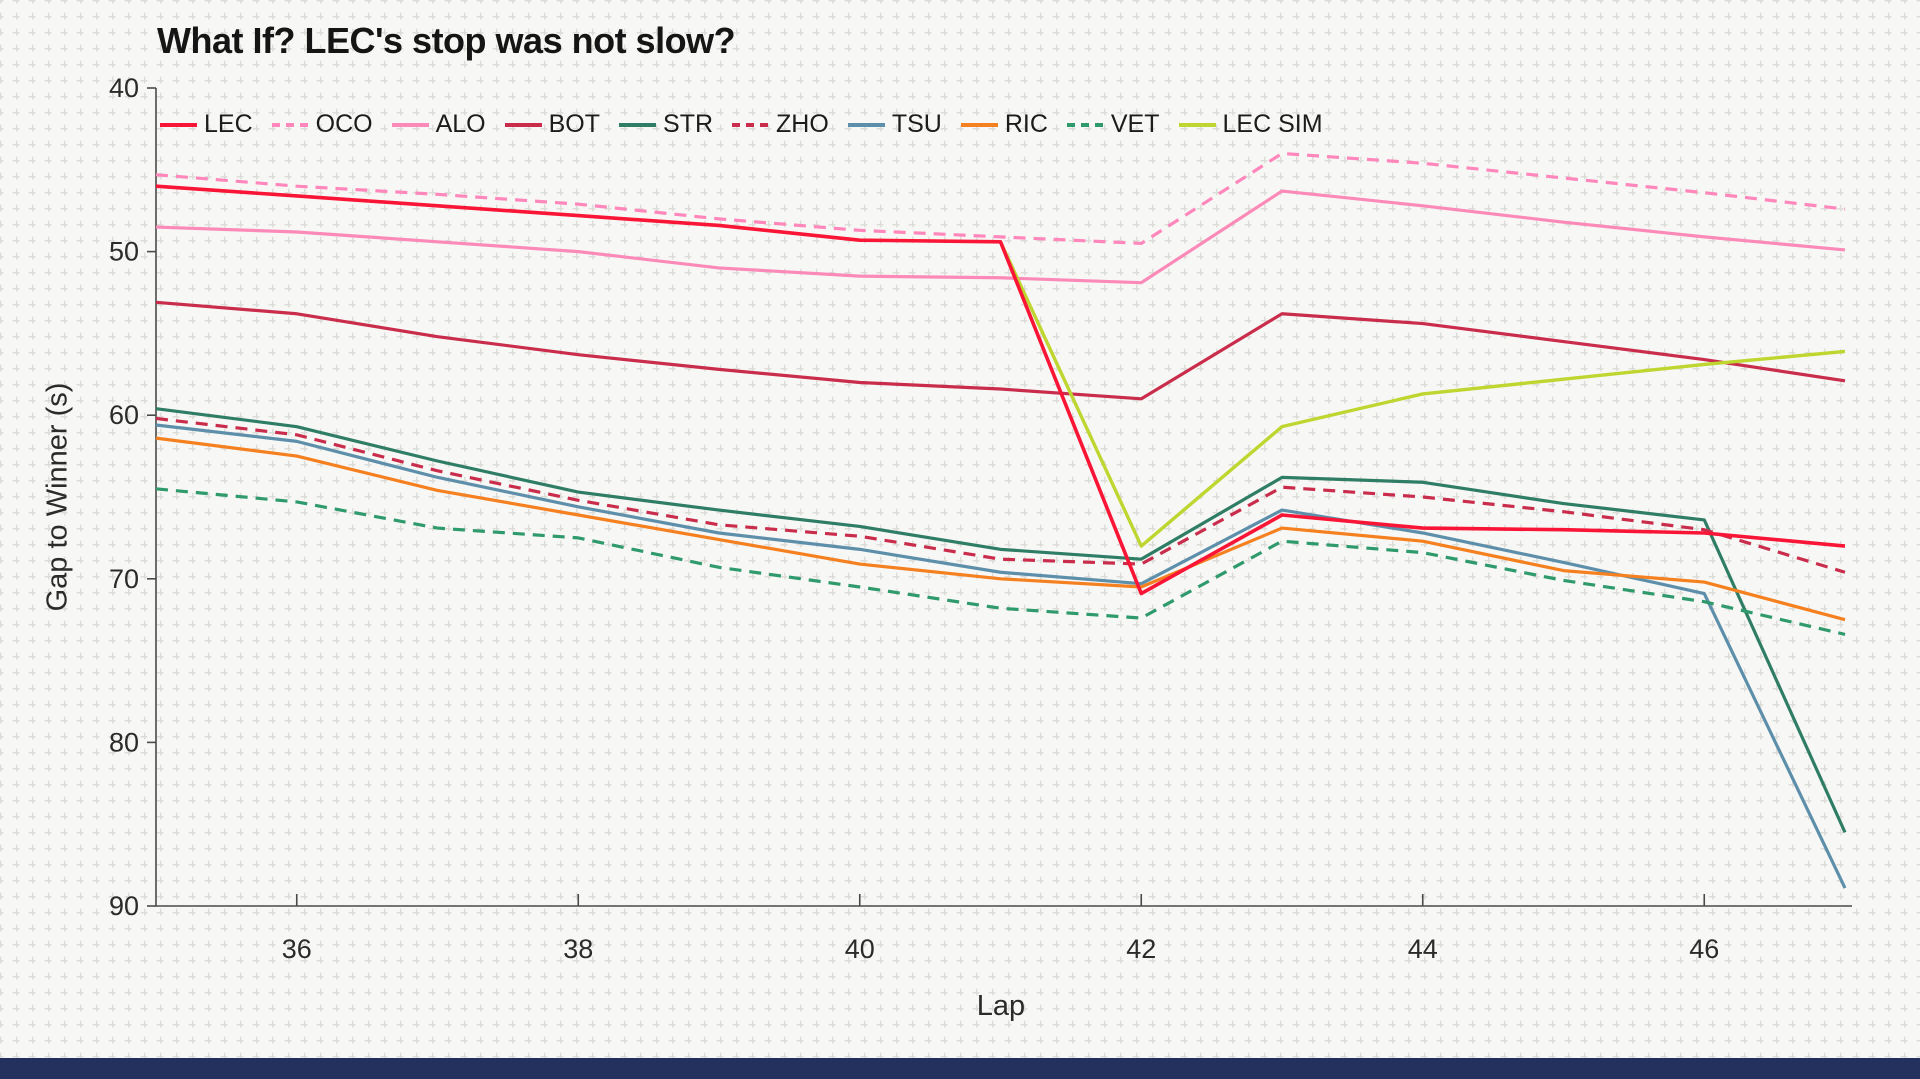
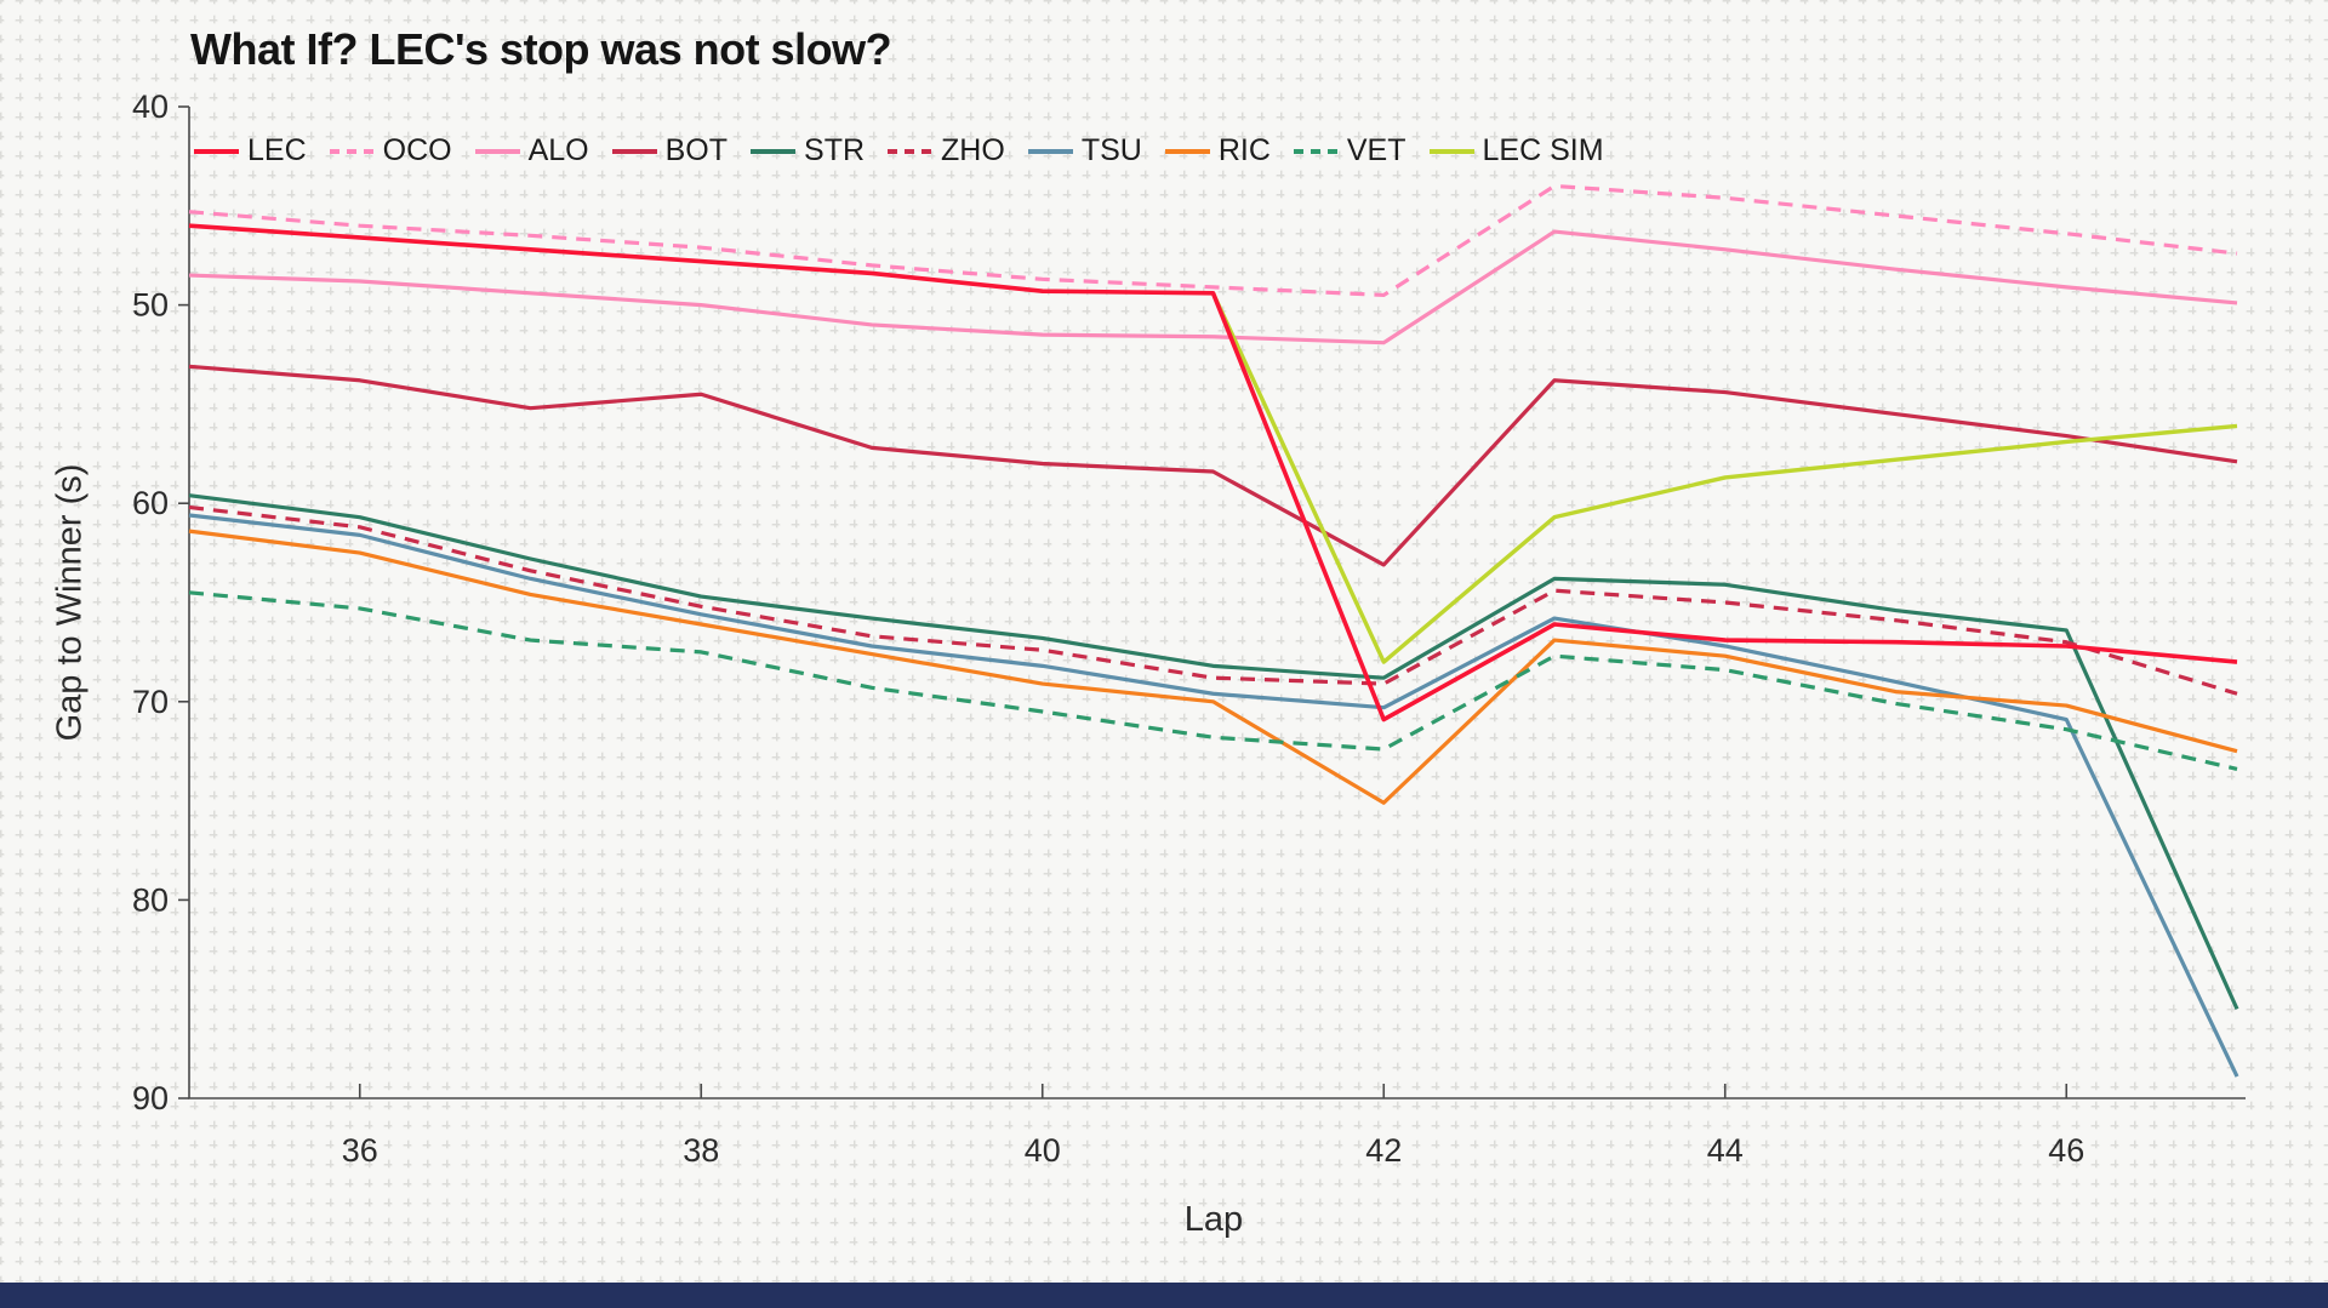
BOT/38: 56.3 -> 54.5
BOT/42: 59.0 -> 63.1
RIC/42: 70.5 -> 75.1
